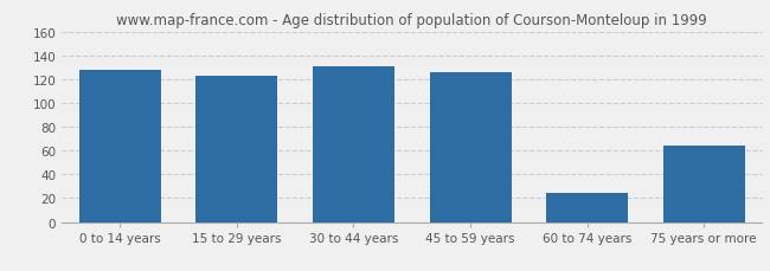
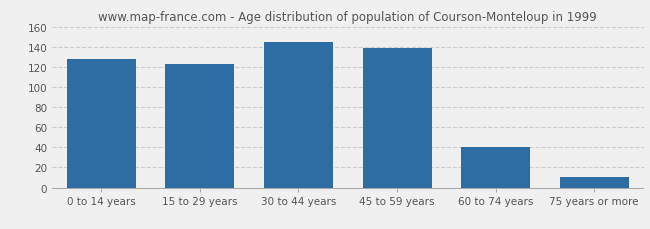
30 to 44 years: 131 -> 145
45 to 59 years: 126 -> 139
60 to 74 years: 24 -> 40
75 years or more: 64 -> 11
